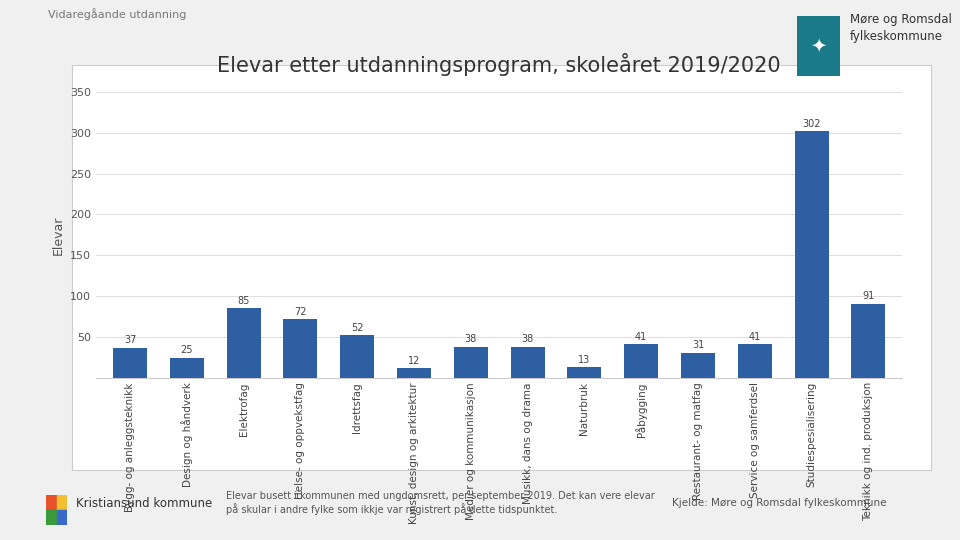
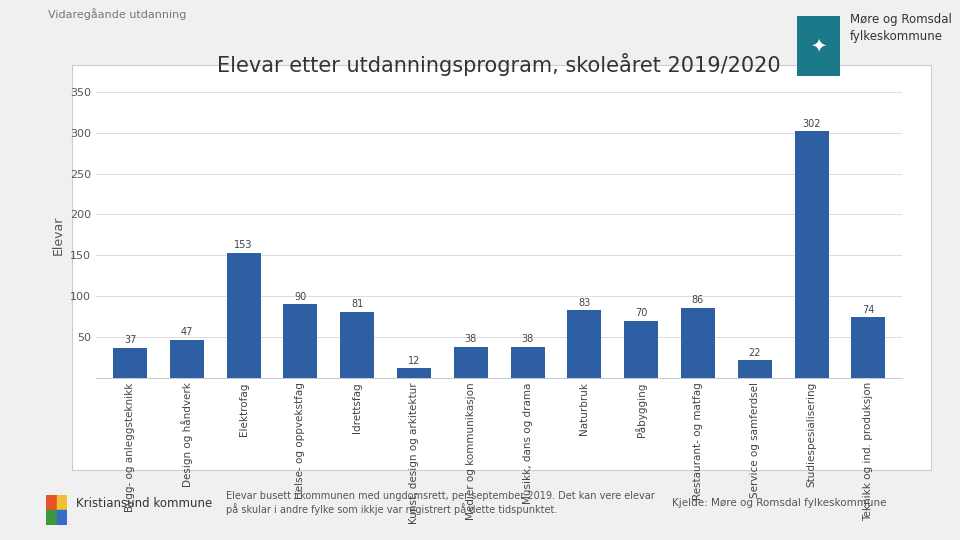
Design og håndverk: 25 -> 47
Elektrofag: 85 -> 153
Helse- og oppvekstfag: 72 -> 90
Idrettsfag: 52 -> 81
Naturbruk: 13 -> 83
Påbygging: 41 -> 70
Restaurant- og matfag: 31 -> 86
Service og samferdsel: 41 -> 22
Teknikk og ind. produksjon: 91 -> 74
